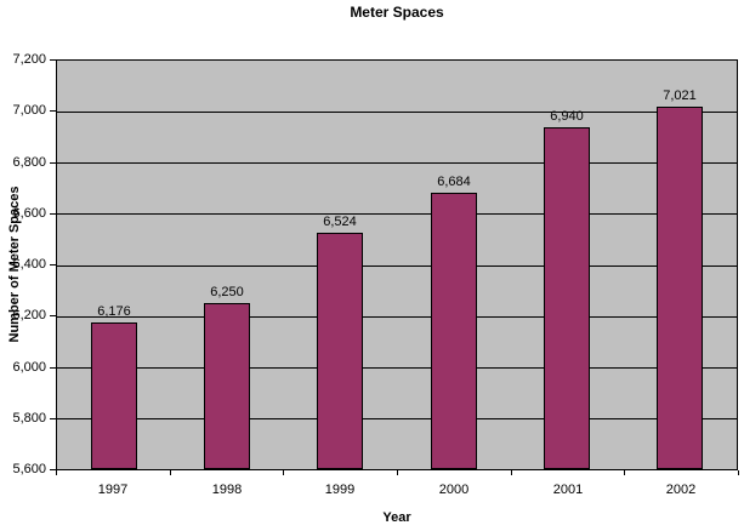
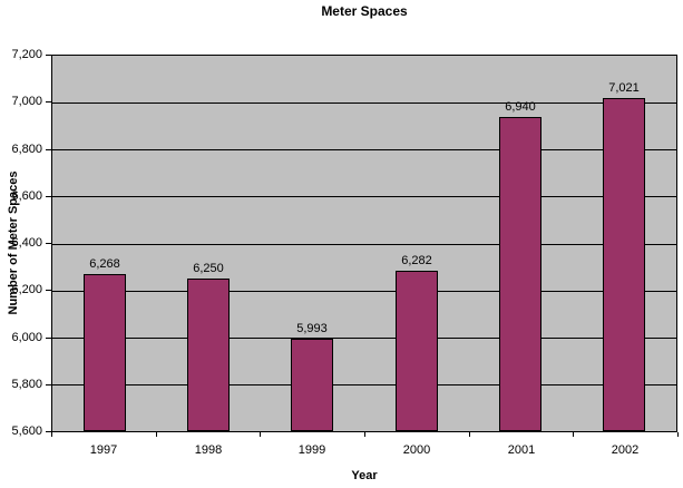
1997: 6,176 -> 6,268
1999: 6,524 -> 5,993
2000: 6,684 -> 6,282
